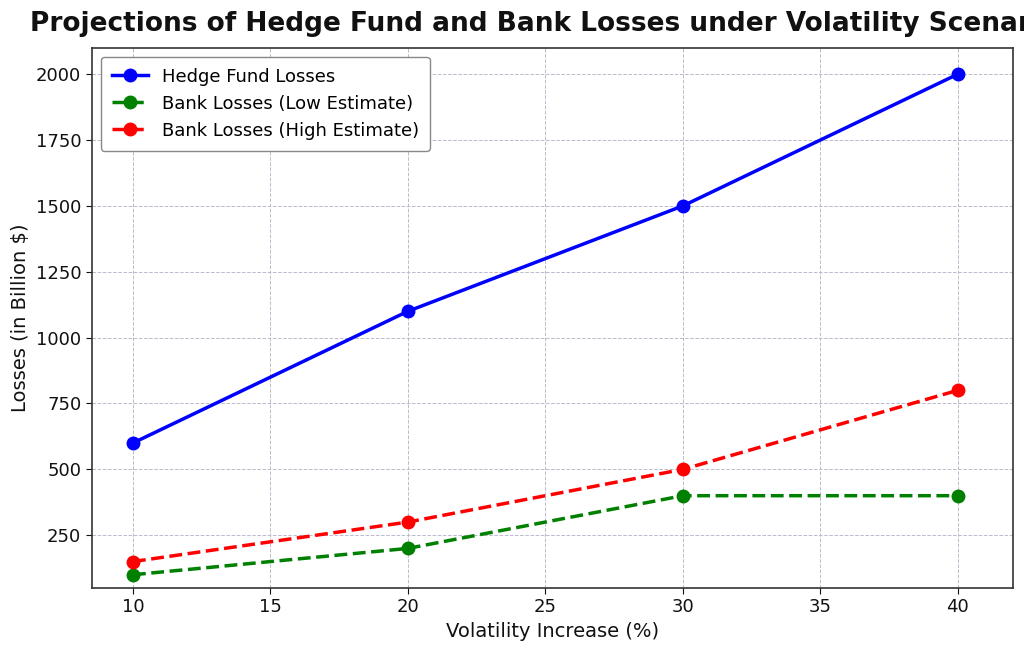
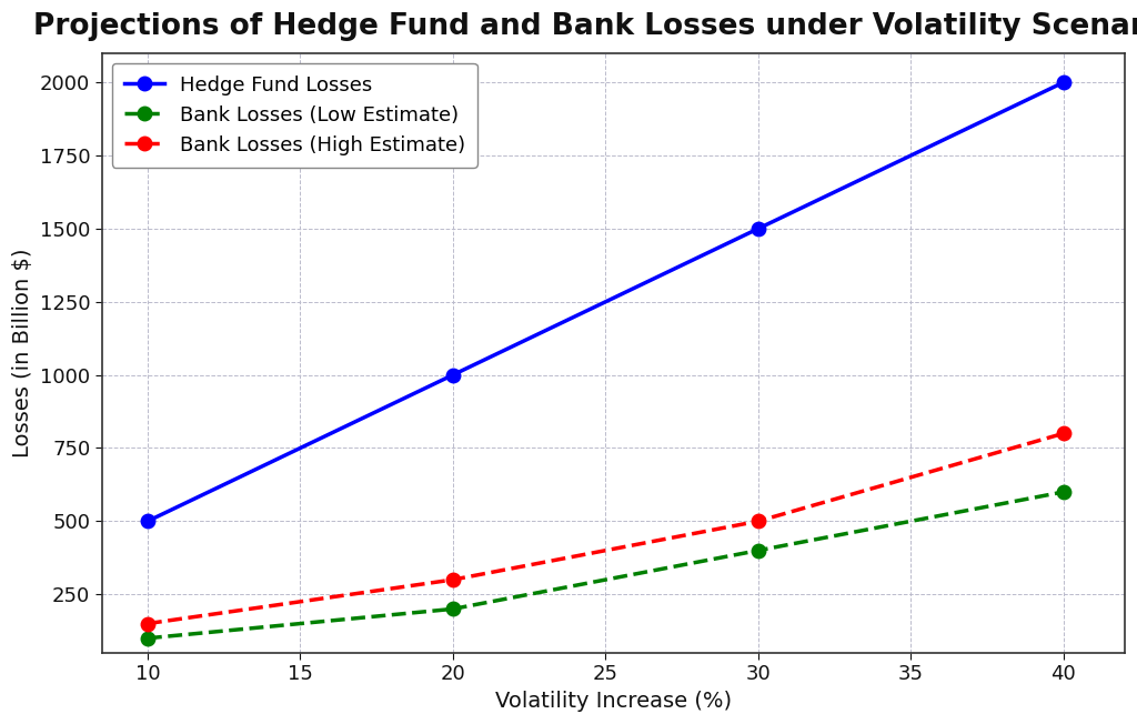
Hedge Fund Losses/10: 600 -> 500
Hedge Fund Losses/20: 1100 -> 1000
Bank Losses (Low Estimate)/40: 400 -> 600
